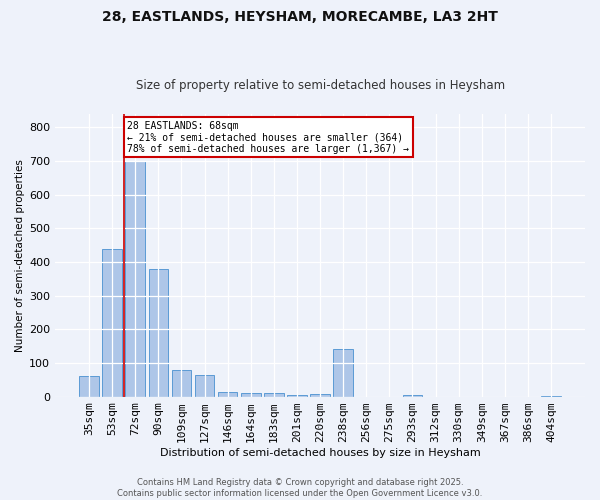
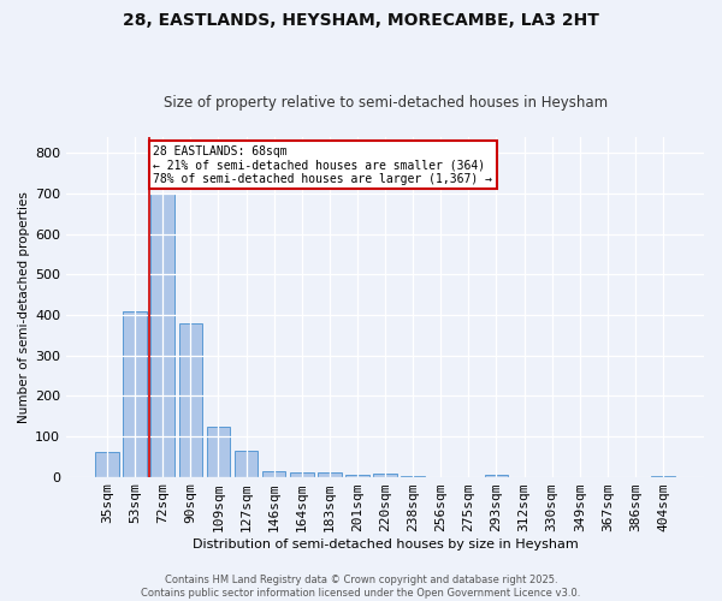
53sqm: 440 -> 410
109sqm: 80 -> 125
238sqm: 140 -> 1
